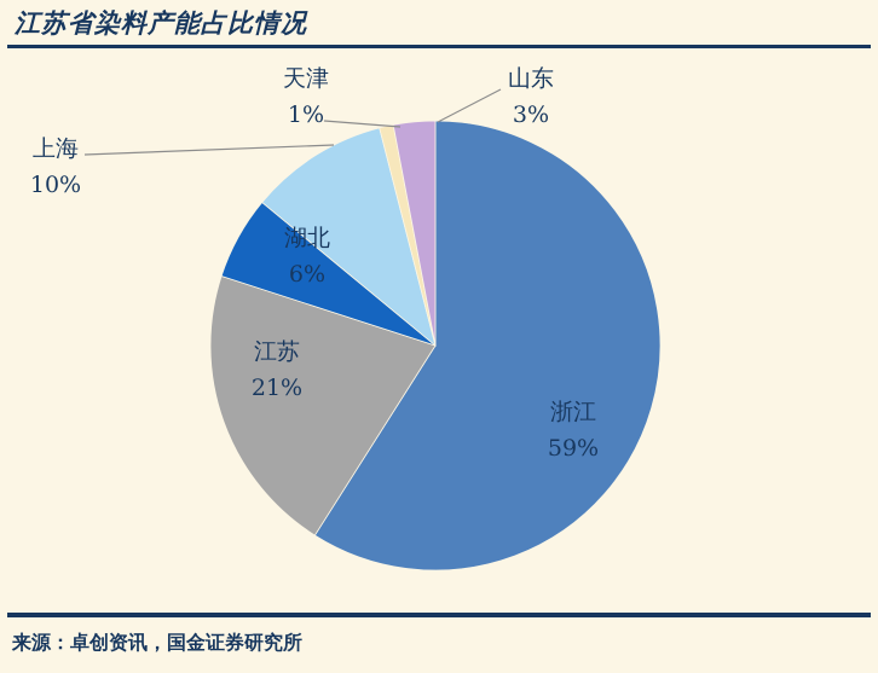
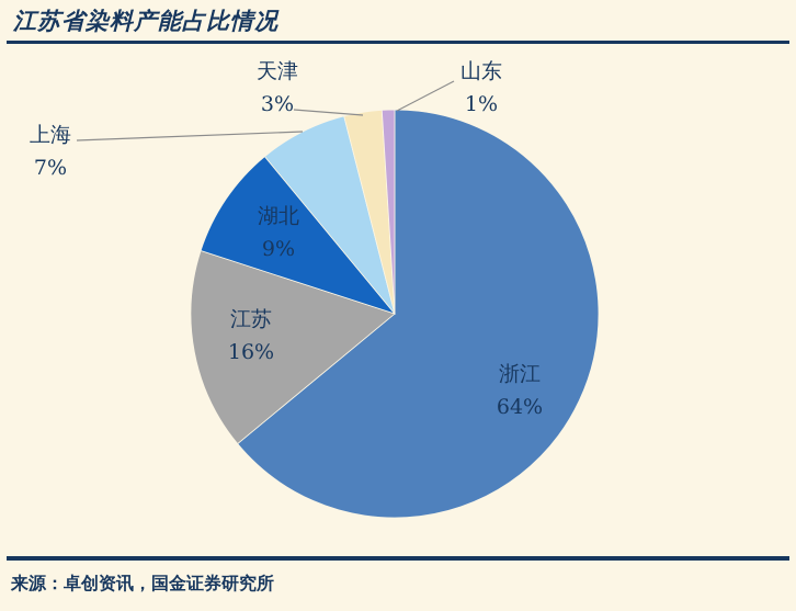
浙江: 59% -> 64%
江苏: 21% -> 16%
湖北: 6% -> 9%
上海: 10% -> 7%
天津: 1% -> 3%
山东: 3% -> 1%
